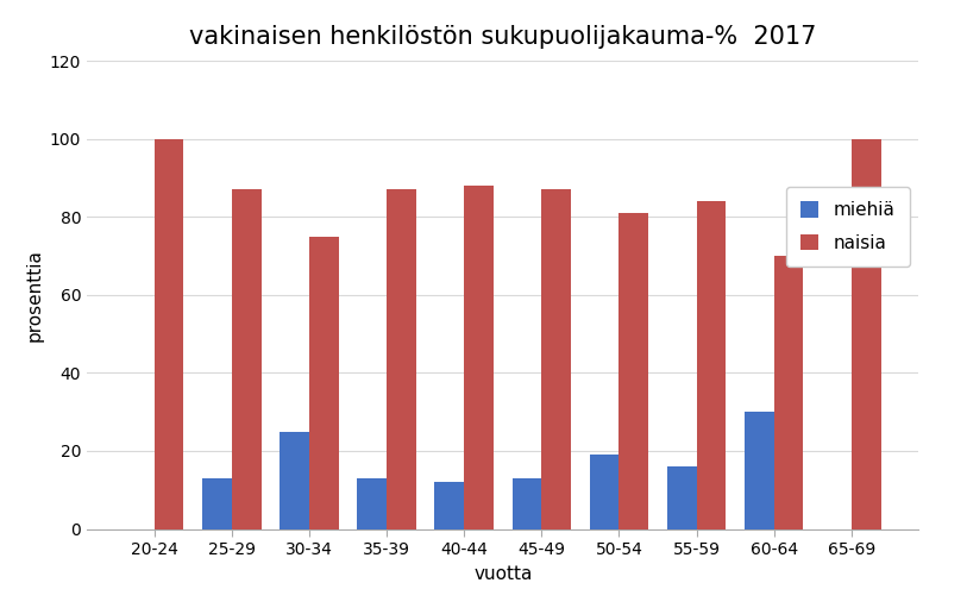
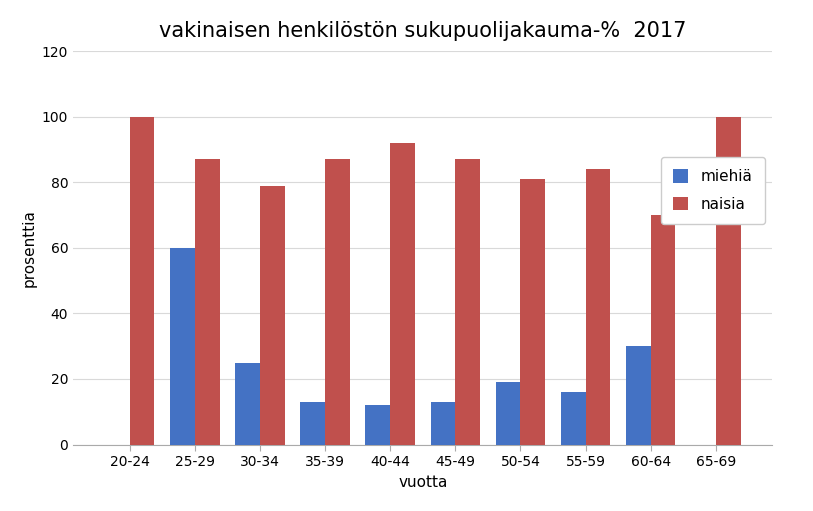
miehiä/25-29: 13 -> 60
naisia/30-34: 75 -> 79
naisia/40-44: 88 -> 92
